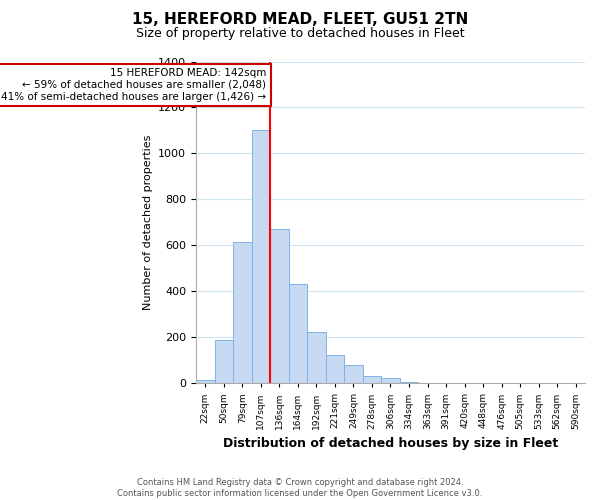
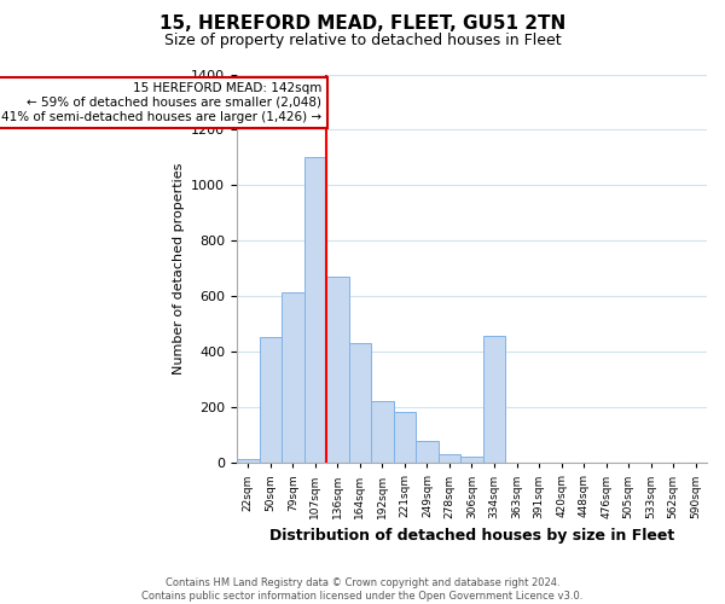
50sqm: 190 -> 455
221sqm: 125 -> 185
334sqm: 5 -> 460
